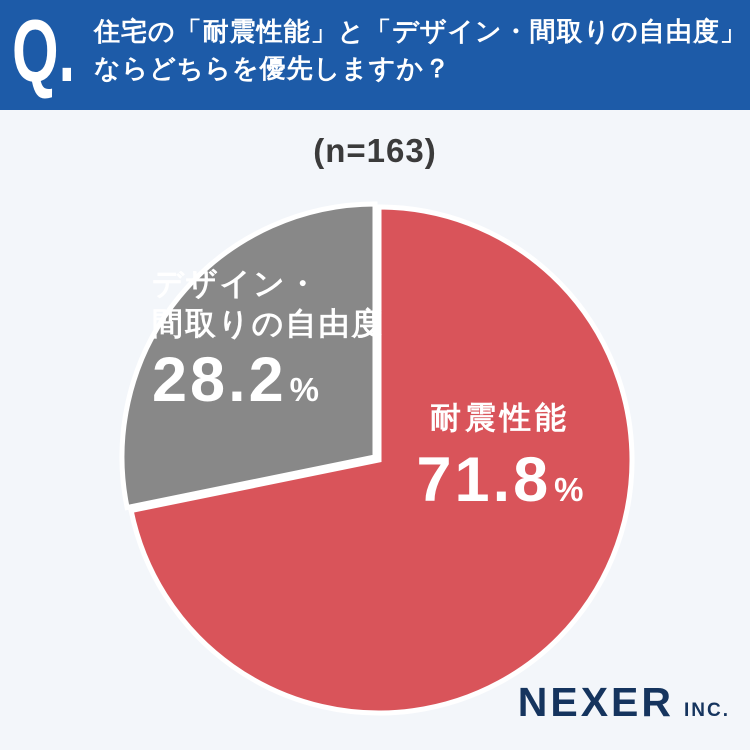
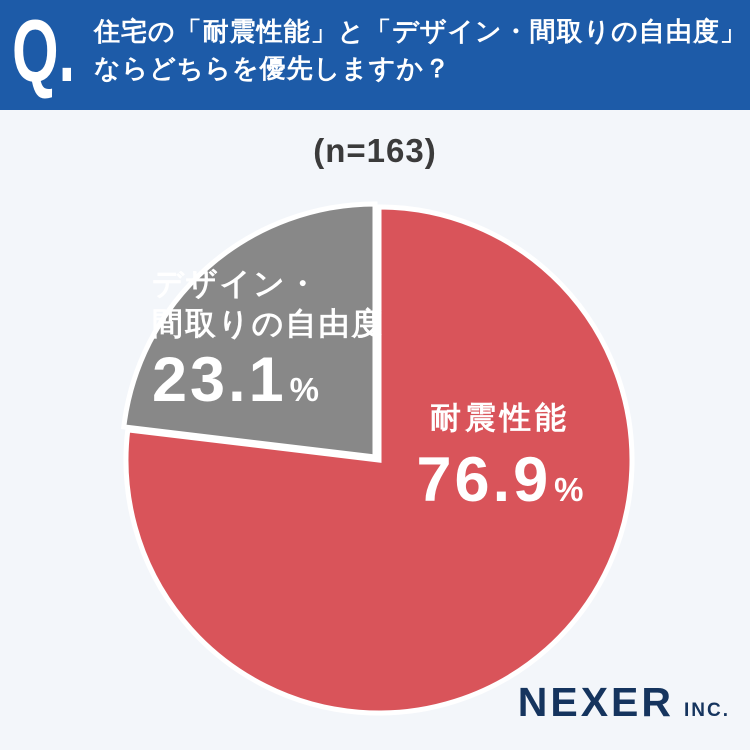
耐震性能: 71.8 -> 76.9
デザイン・間取りの自由度: 28.2 -> 23.1
